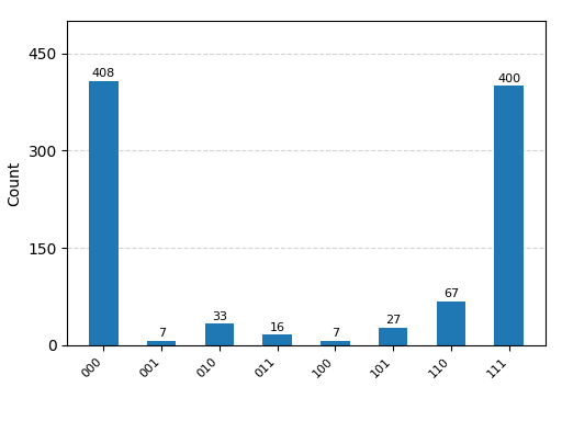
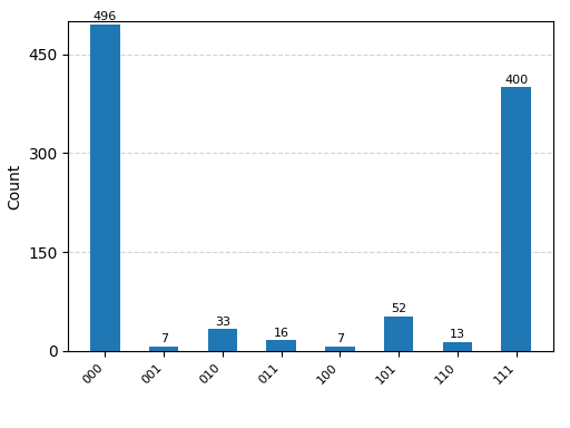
000: 408 -> 496
101: 27 -> 52
110: 67 -> 13
